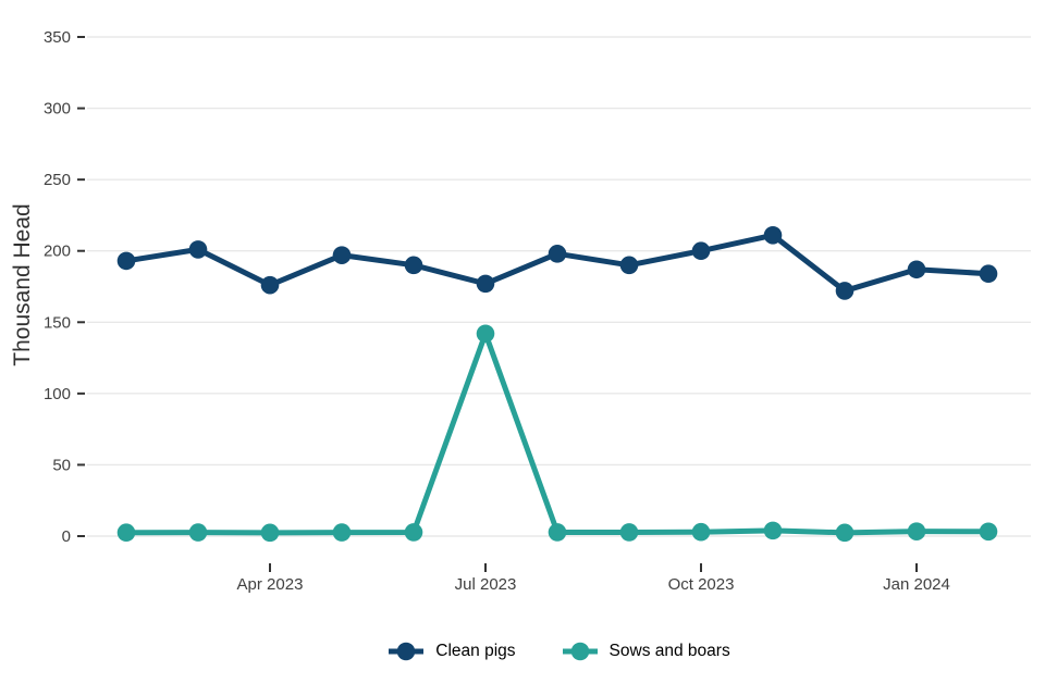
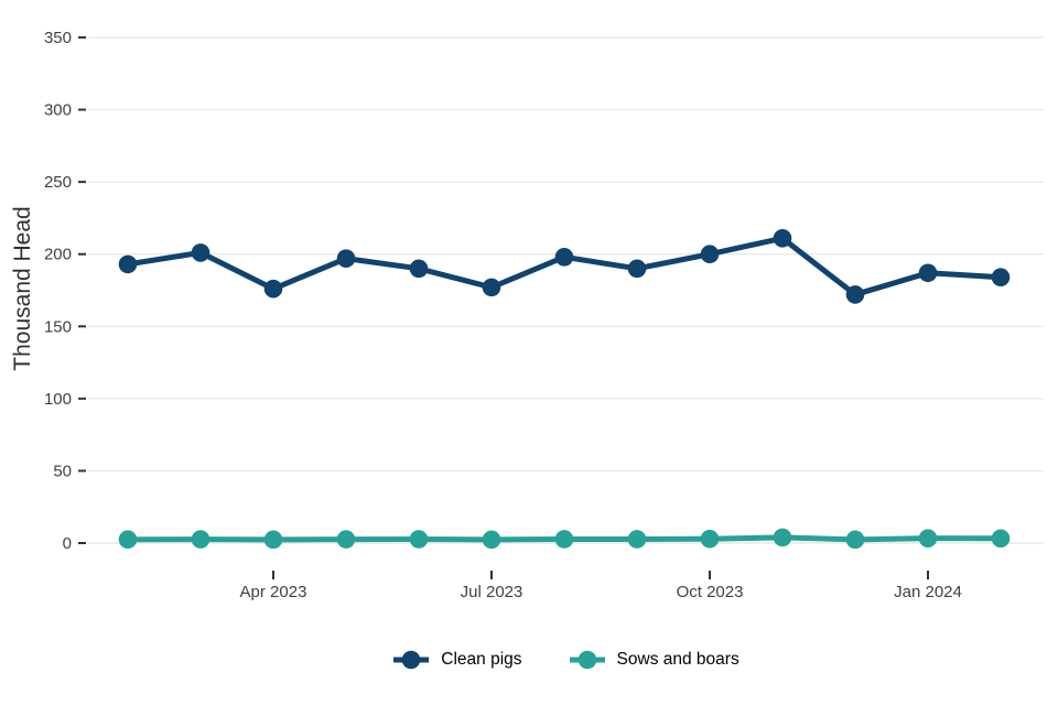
Sows and boars/Jul 2023: 142 -> 2
